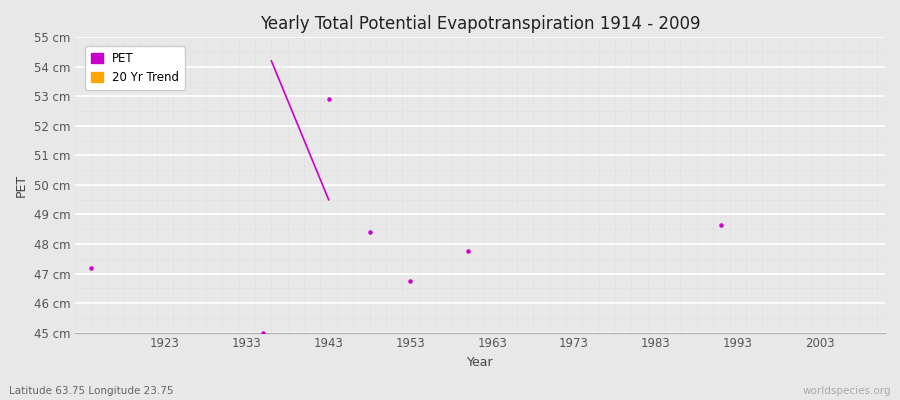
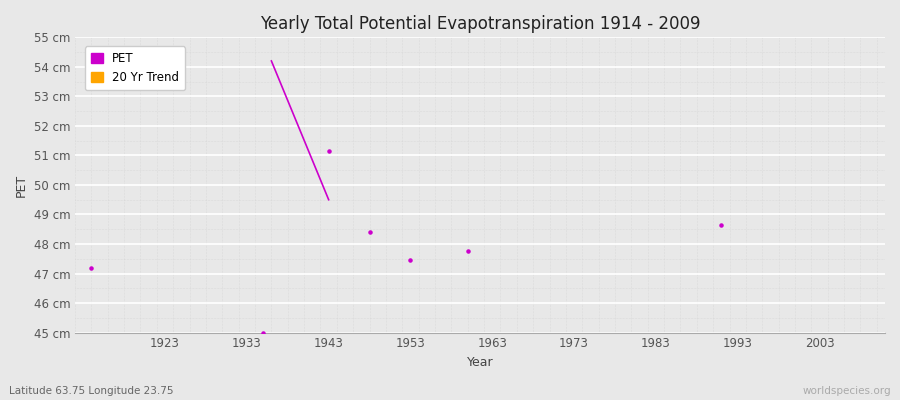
1943: 52.90 cm -> 51.15 cm
1953: 46.75 cm -> 47.45 cm
